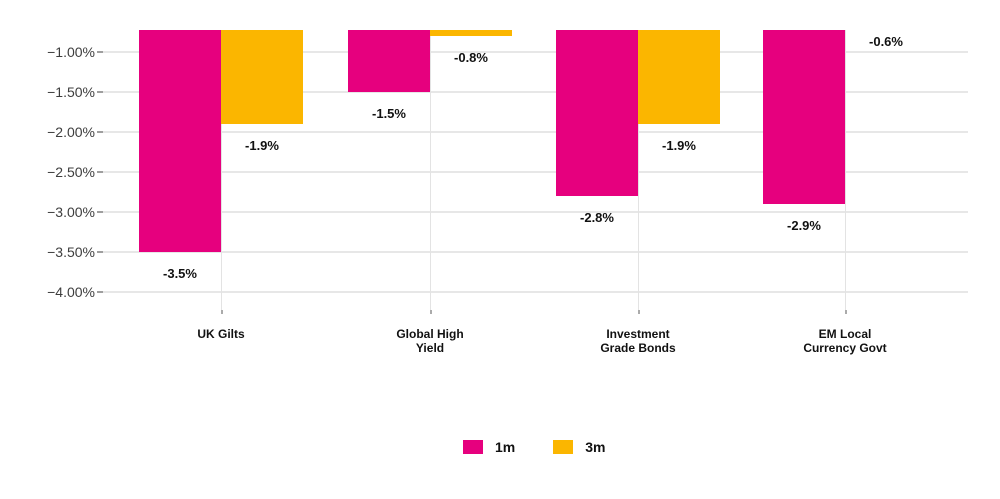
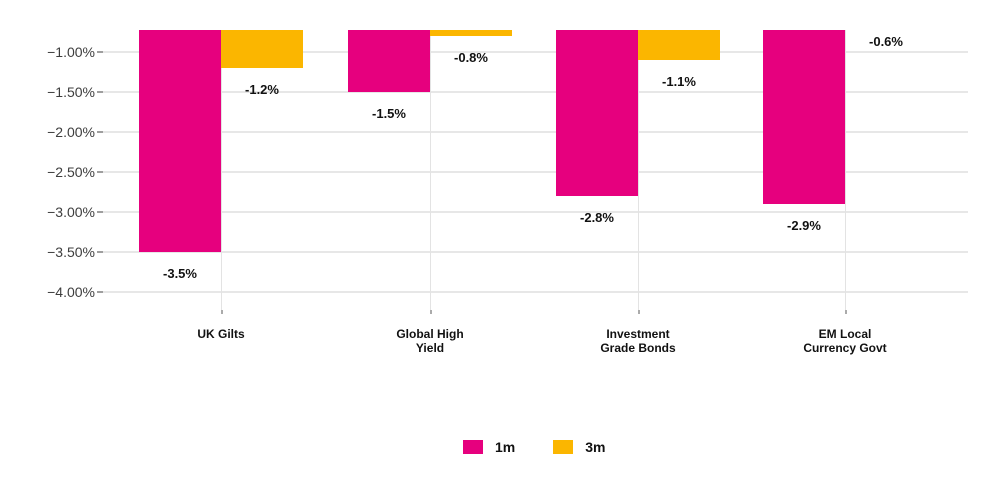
3m/UK Gilts: -1.9% -> -1.2%
3m/Investment Grade Bonds: -1.9% -> -1.1%
